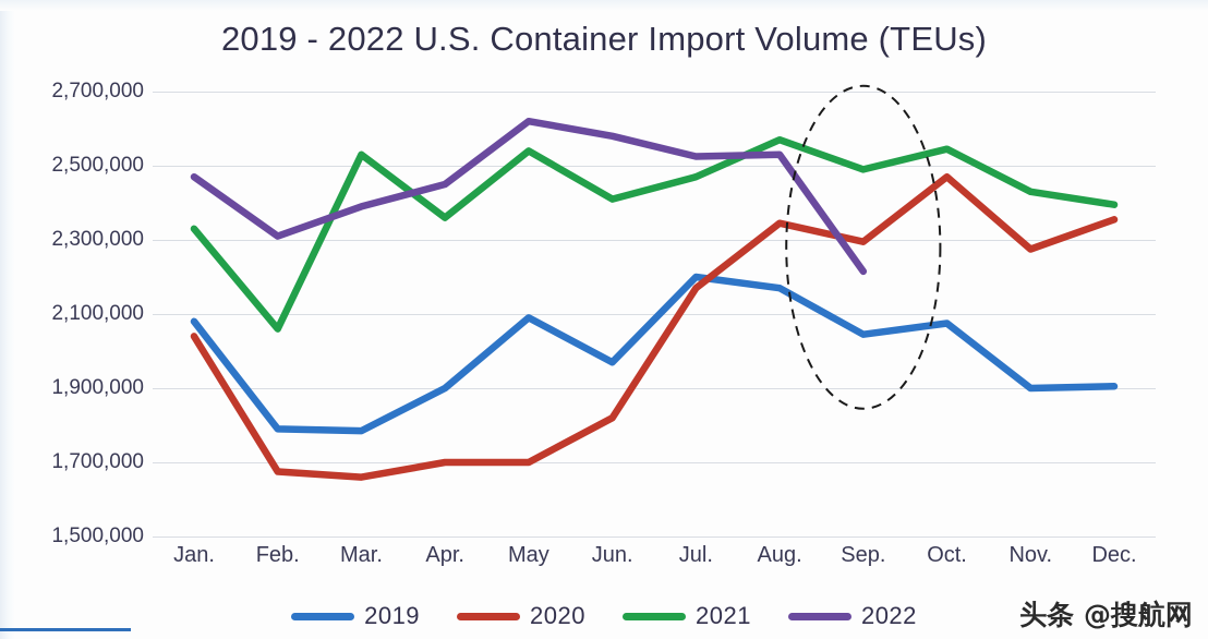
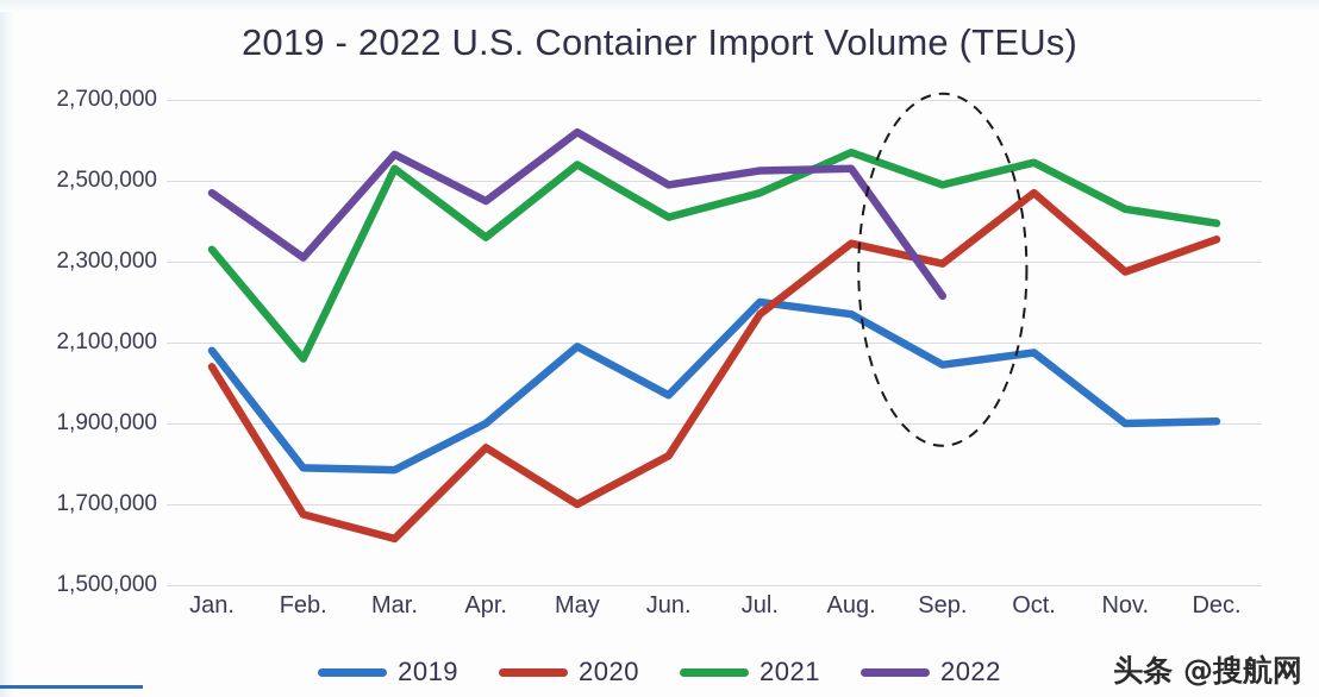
2020/Mar.: 1660000 -> 1620000
2022/Mar.: 2390000 -> 2560000
2020/Apr.: 1700000 -> 1840000
2022/Jun.: 2580000 -> 2490000
